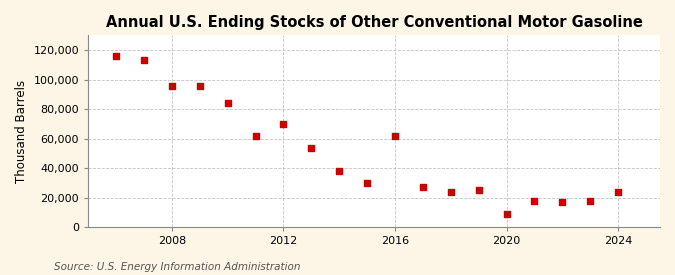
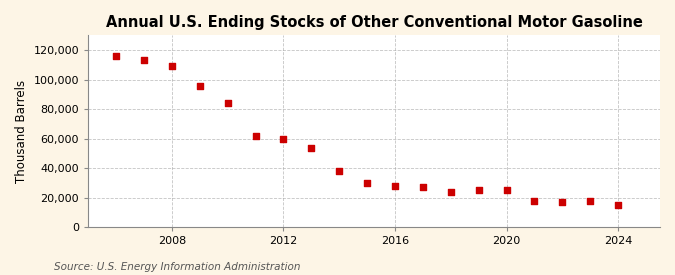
2008: 96,000 -> 109,000
2012: 70,000 -> 60,000
2016: 62,000 -> 28,000
2020: 9,000 -> 25,000
2024: 24,000 -> 15,000
